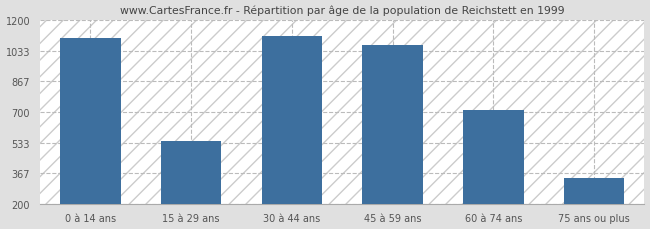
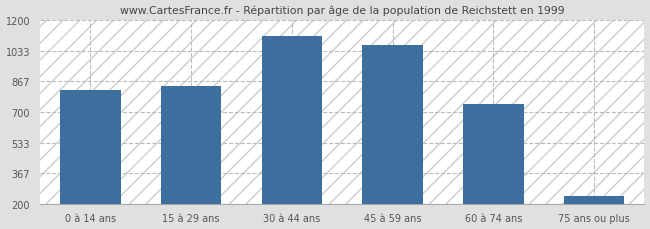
0 à 14 ans: 1100 -> 820
15 à 29 ans: 540 -> 840
60 à 74 ans: 710 -> 740
75 ans ou plus: 340 -> 240
